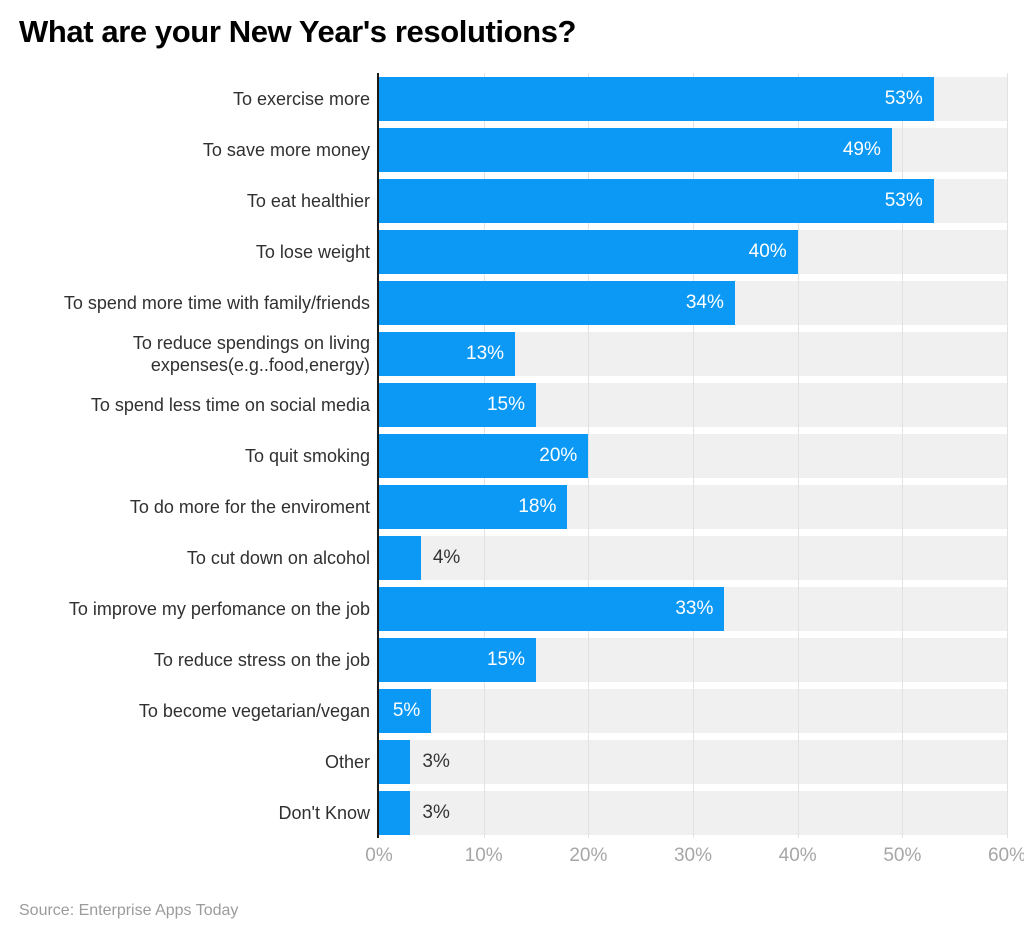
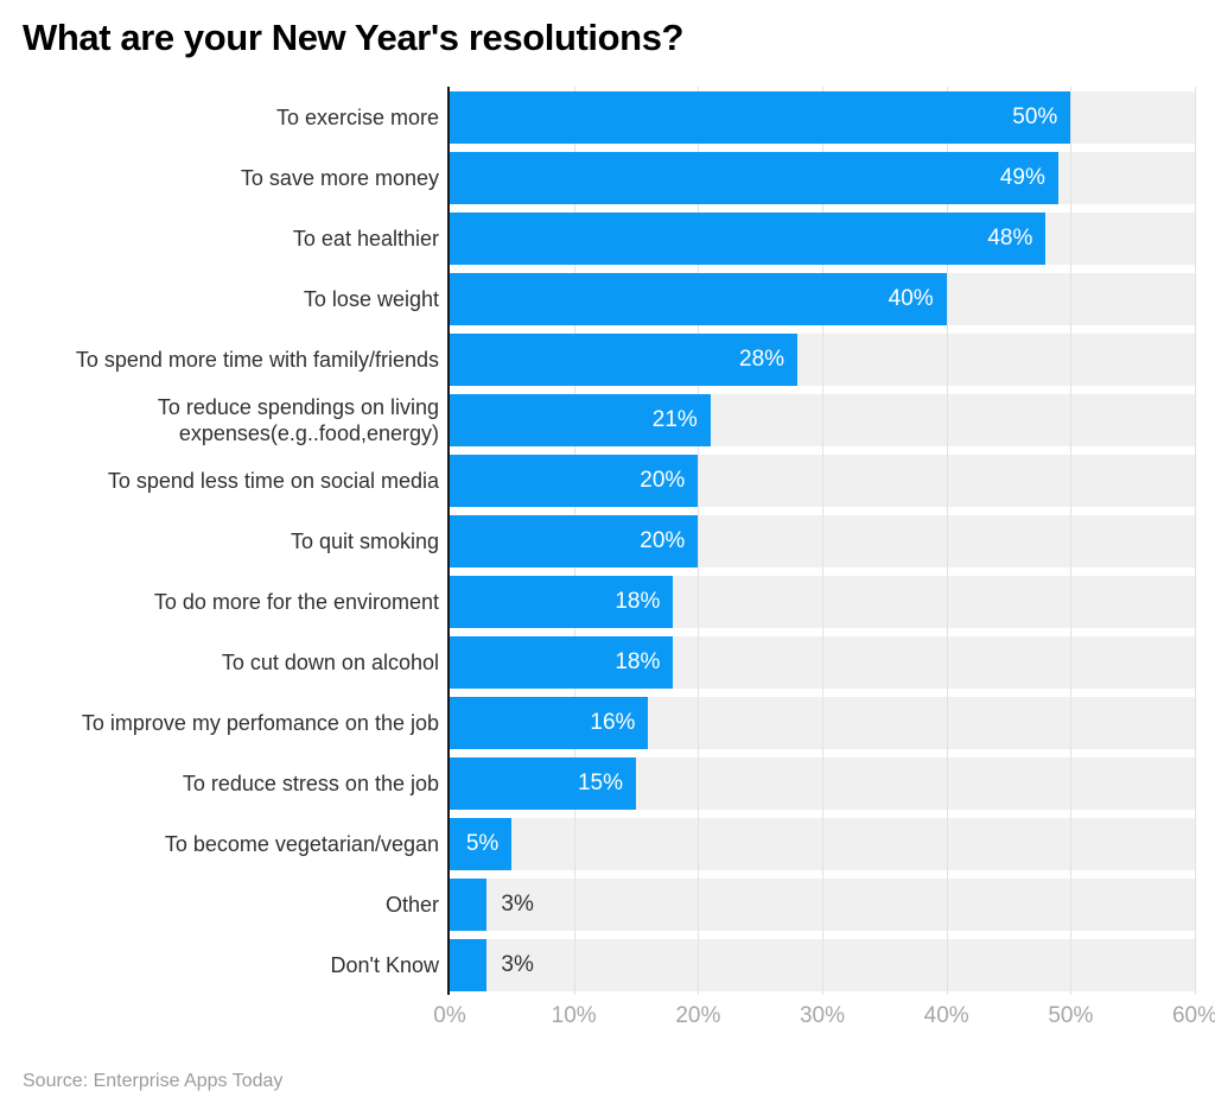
To exercise more: 53% -> 50%
To eat healthier: 53% -> 48%
To spend more time with family/friends: 34% -> 28%
To reduce spendings on living expenses(e.g..food,energy): 13% -> 21%
To spend less time on social media: 15% -> 20%
To cut down on alcohol: 4% -> 18%
To improve my perfomance on the job: 33% -> 16%
